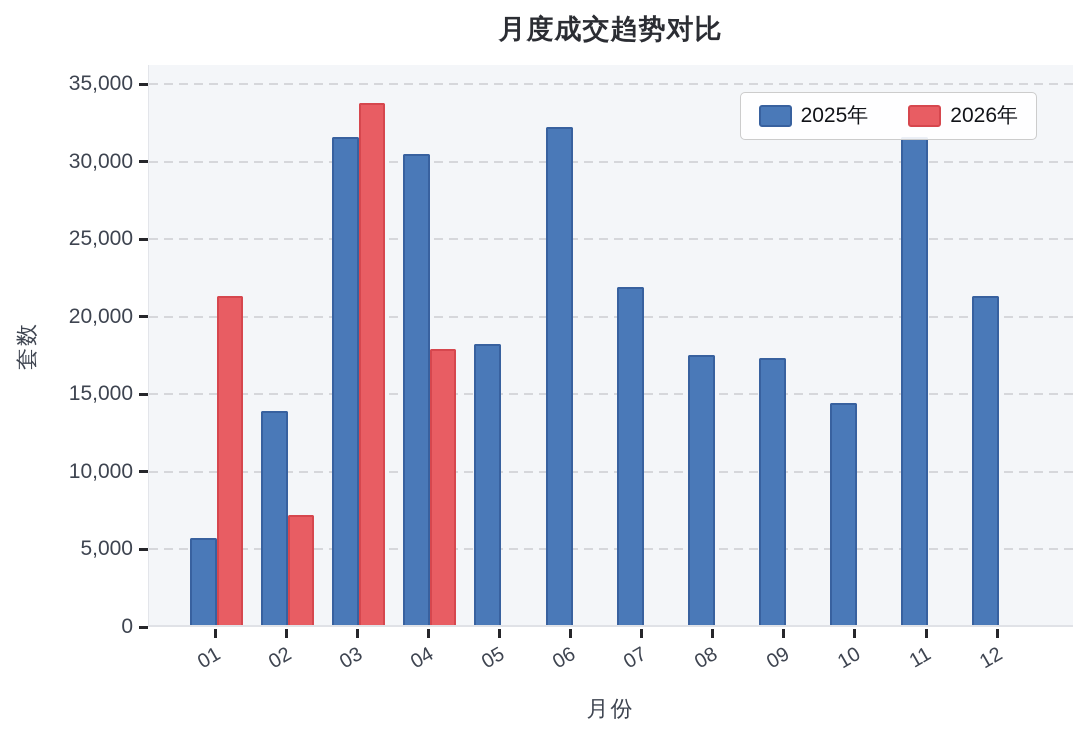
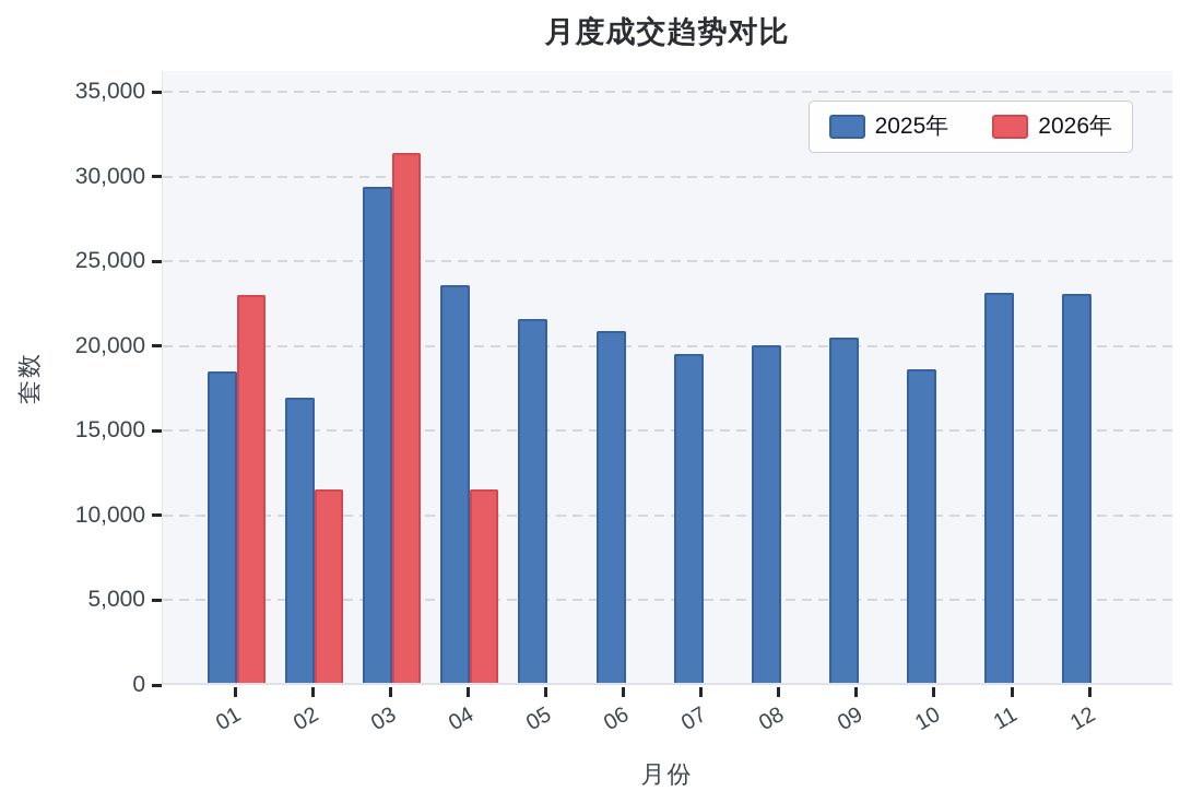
2025年/01: 5600 -> 18400
2026年/01: 21200 -> 22900
2025年/02: 13800 -> 16800
2026年/02: 7100 -> 11400
2025年/03: 31500 -> 29300
2026年/03: 33700 -> 31300
2025年/04: 30400 -> 23500
2026年/04: 17800 -> 11400
2025年/05: 18100 -> 21400
2025年/06: 32100 -> 20800
2025年/07: 21800 -> 19400
2025年/08: 17400 -> 19900
2025年/09: 17200 -> 20400
2025年/10: 14300 -> 18500
2025年/11: 31500 -> 23000
2025年/12: 21200 -> 23000
